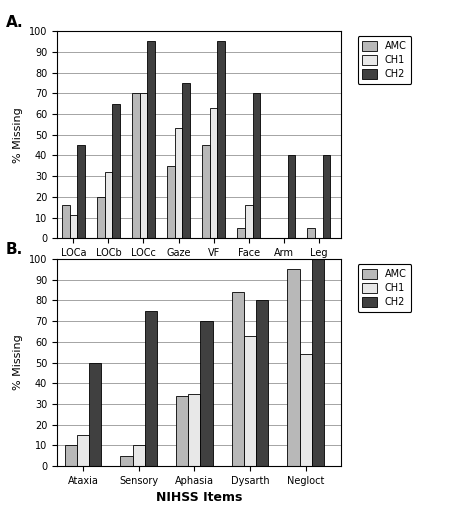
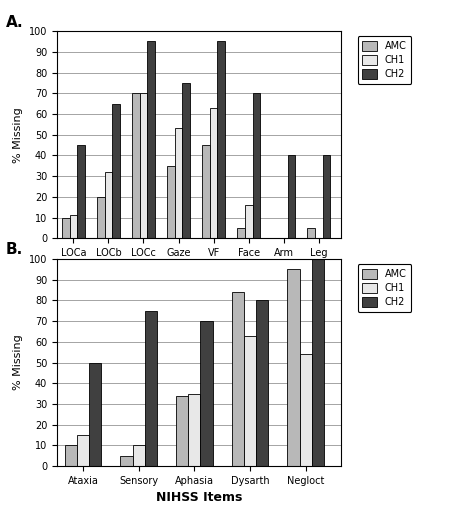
AMC/LOCa: 16 -> 10
